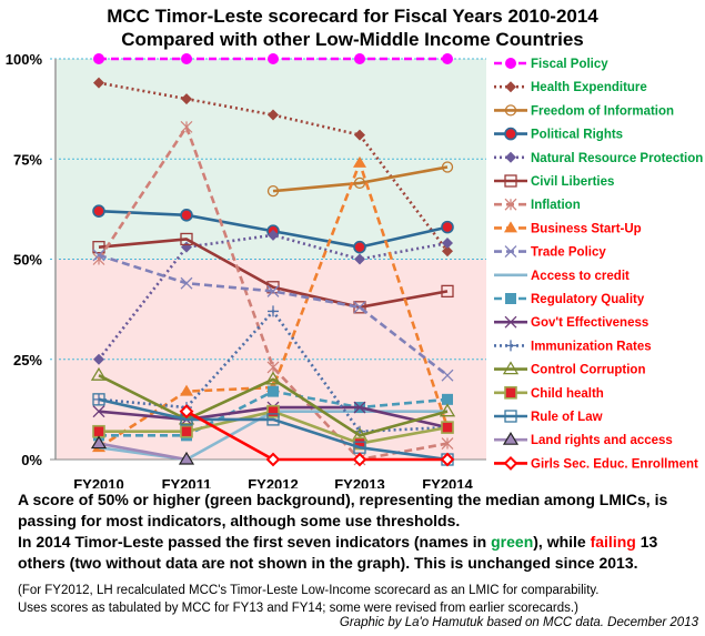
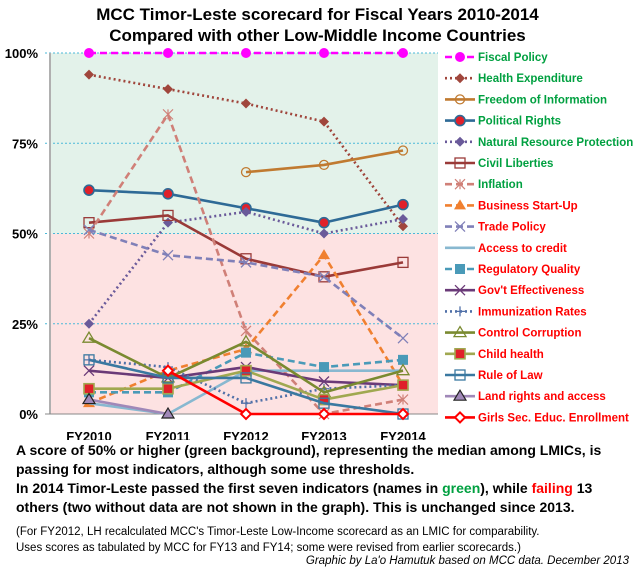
Business Start-Up/FY2011: 17% -> 12%
Immunization Rates/FY2012: 37% -> 3%
Business Start-Up/FY2013: 74% -> 44%
Gov't Effectiveness/FY2013: 13% -> 9%
